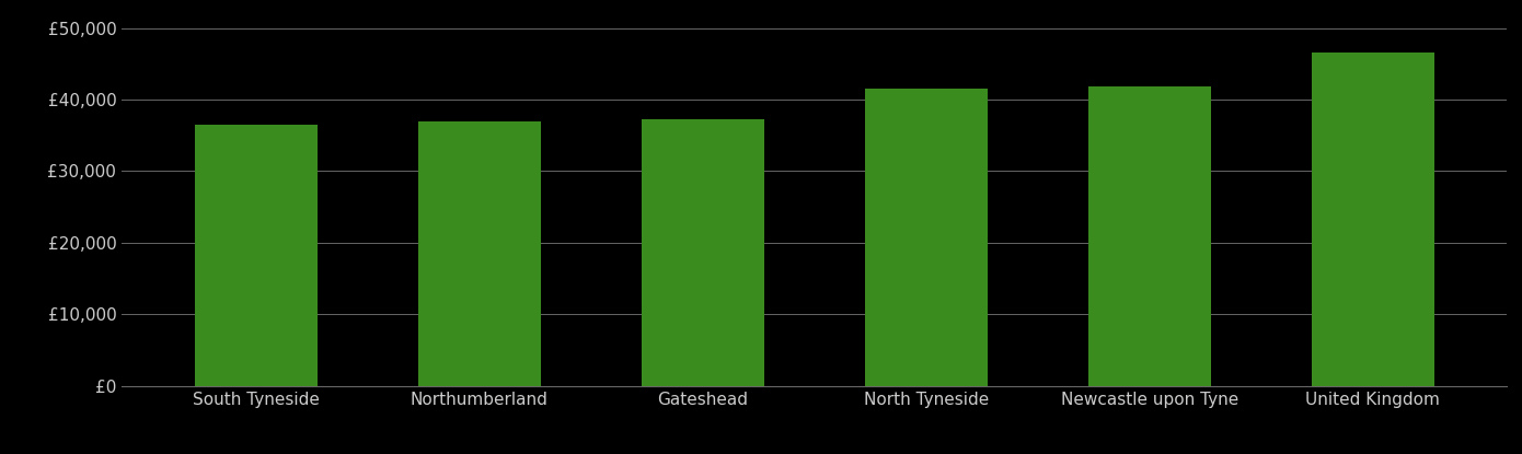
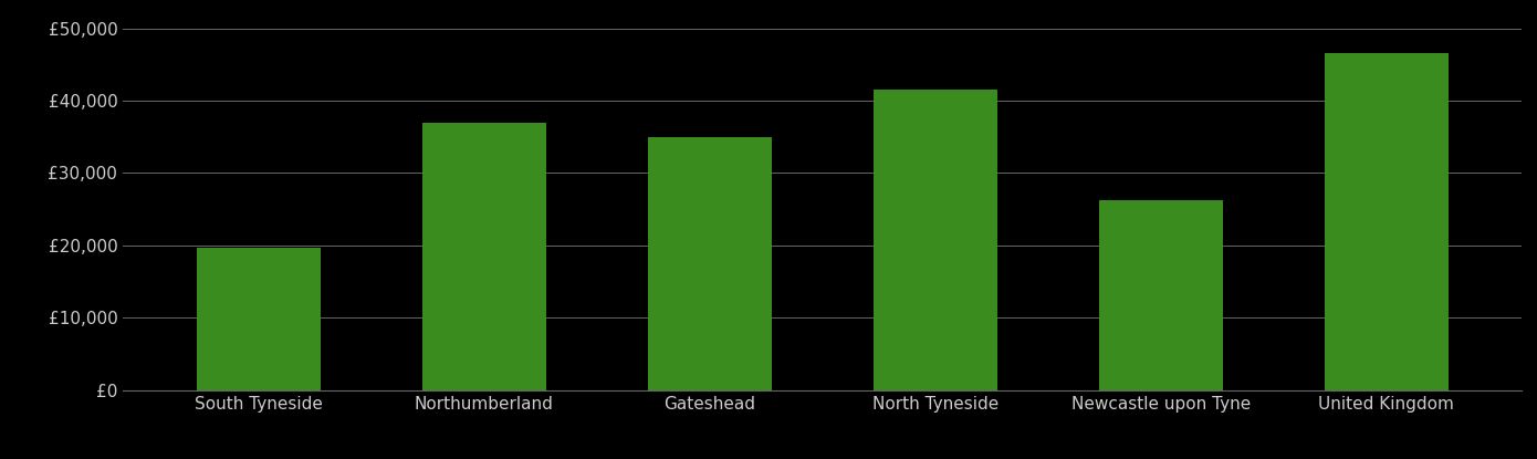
South Tyneside: £36,500 -> £19,600
Gateshead: £37,200 -> £35,000
Newcastle upon Tyne: £41,800 -> £26,200
